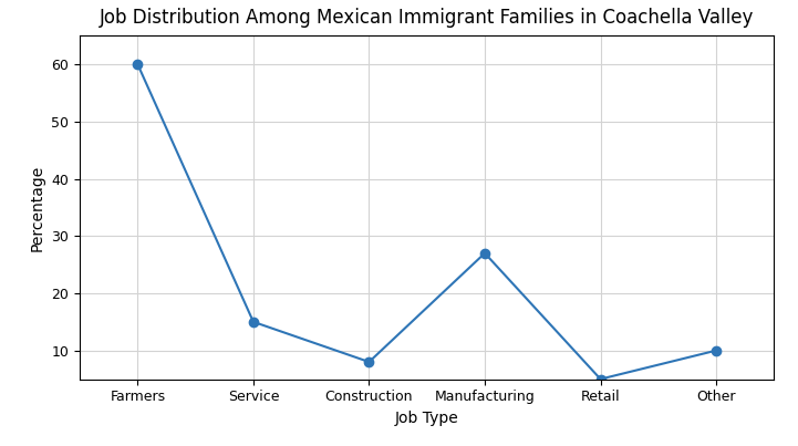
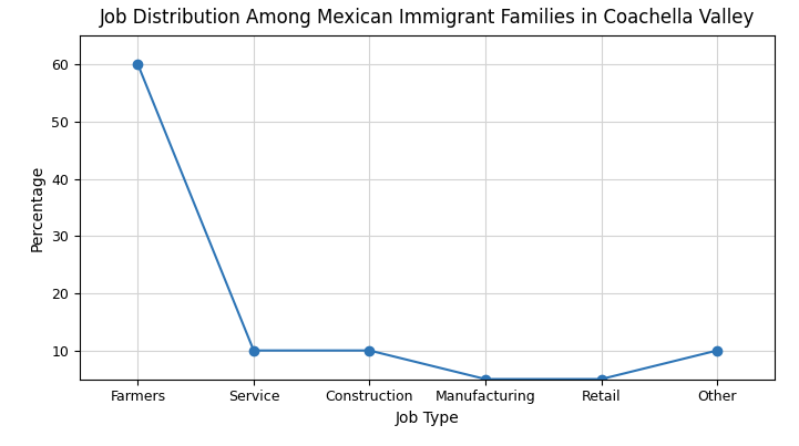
Service: 15 -> 10
Construction: 8 -> 10
Manufacturing: 27 -> 5
